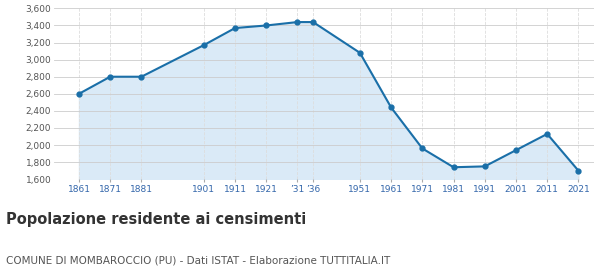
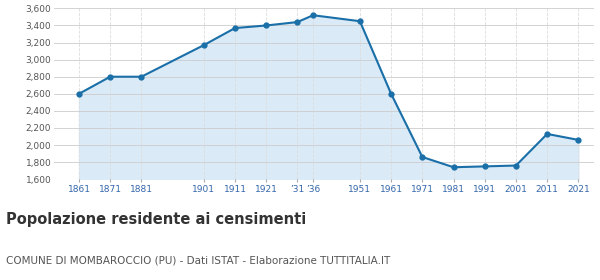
’36: 3,440 -> 3,520
1951: 3,080 -> 3,450
1961: 2,440 -> 2,600
1971: 1,960 -> 1,860
2001: 1,940 -> 1,760
2021: 1,700 -> 2,060
